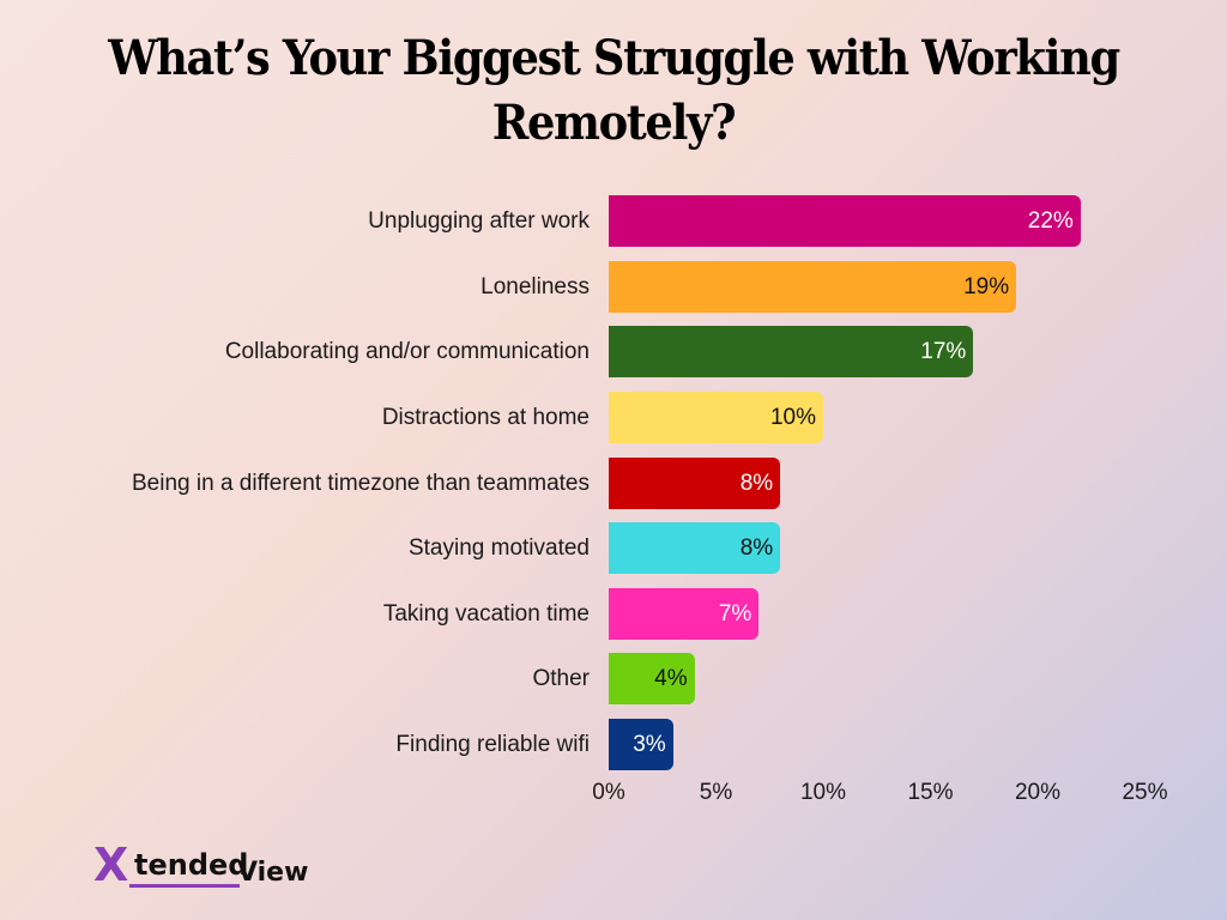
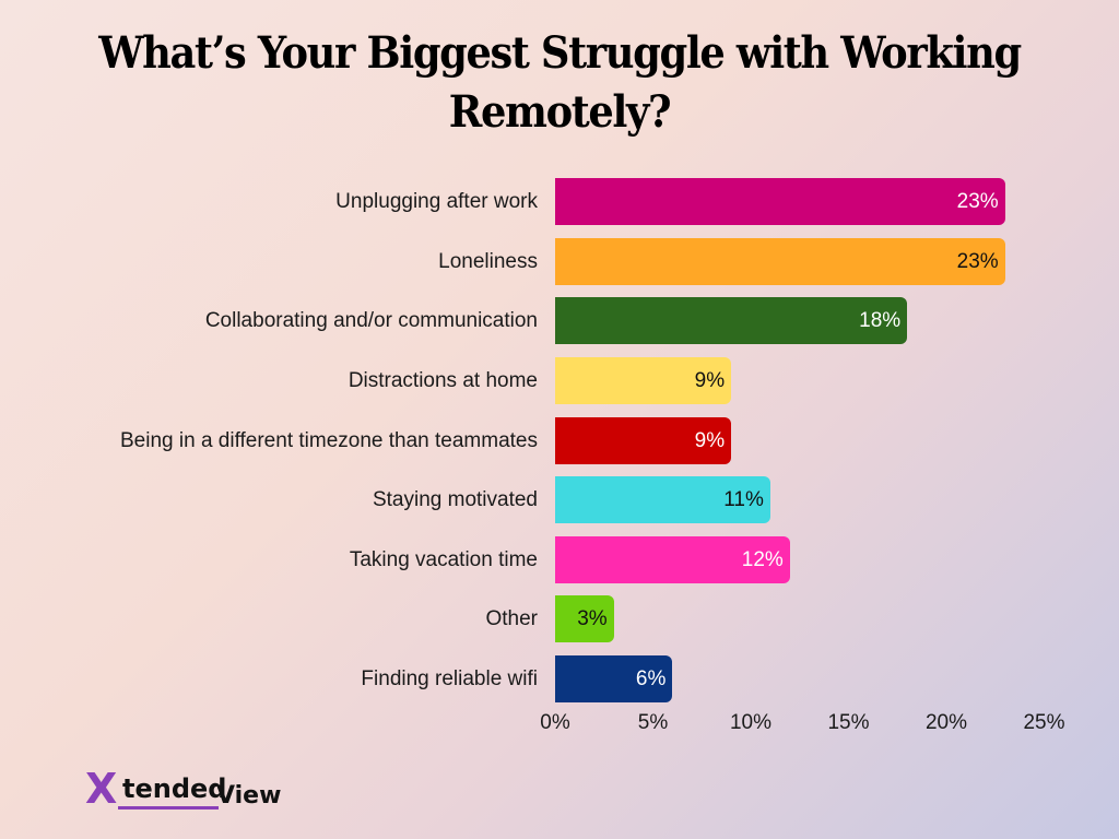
Unplugging after work: 22% -> 23%
Loneliness: 19% -> 23%
Collaborating and/or communication: 17% -> 18%
Distractions at home: 10% -> 9%
Being in a different timezone than teammates: 8% -> 9%
Staying motivated: 8% -> 11%
Taking vacation time: 7% -> 12%
Other: 4% -> 3%
Finding reliable wifi: 3% -> 6%
